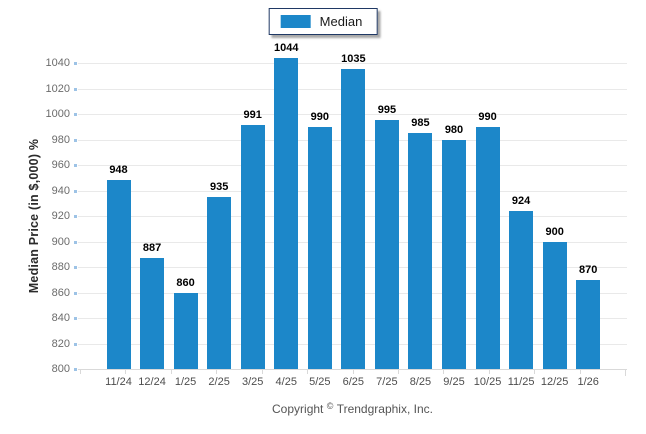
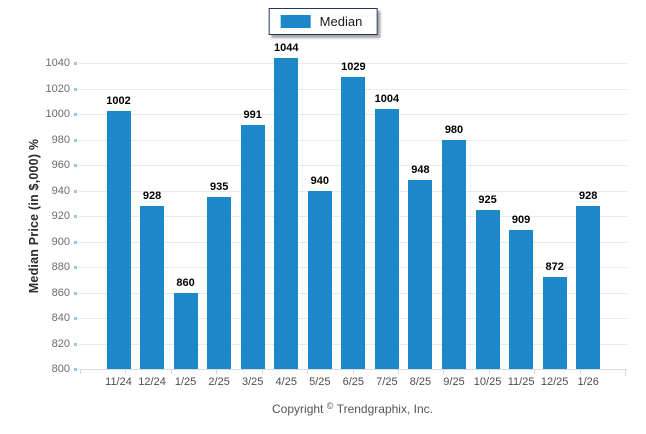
11/24: 948 -> 1002
12/24: 887 -> 928
5/25: 990 -> 940
6/25: 1035 -> 1029
7/25: 995 -> 1004
8/25: 985 -> 948
10/25: 990 -> 925
11/25: 924 -> 909
12/25: 900 -> 872
1/26: 870 -> 928
